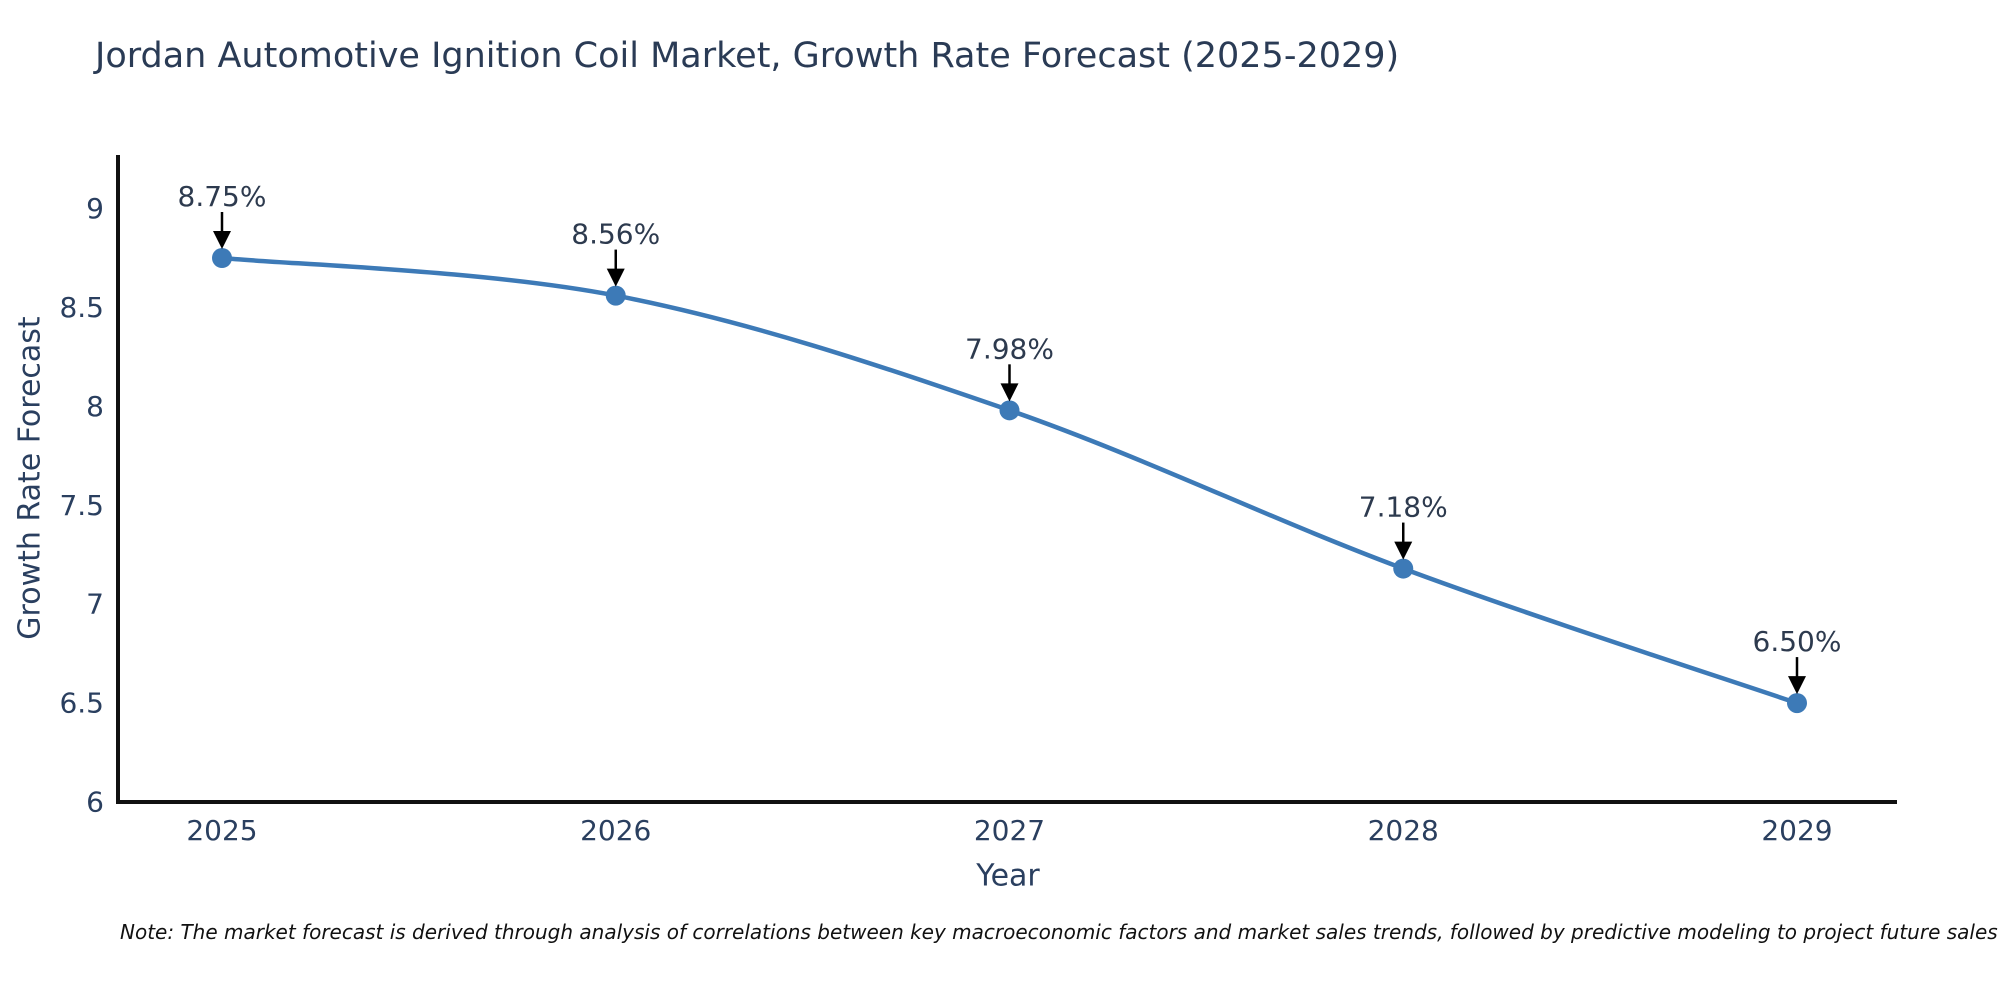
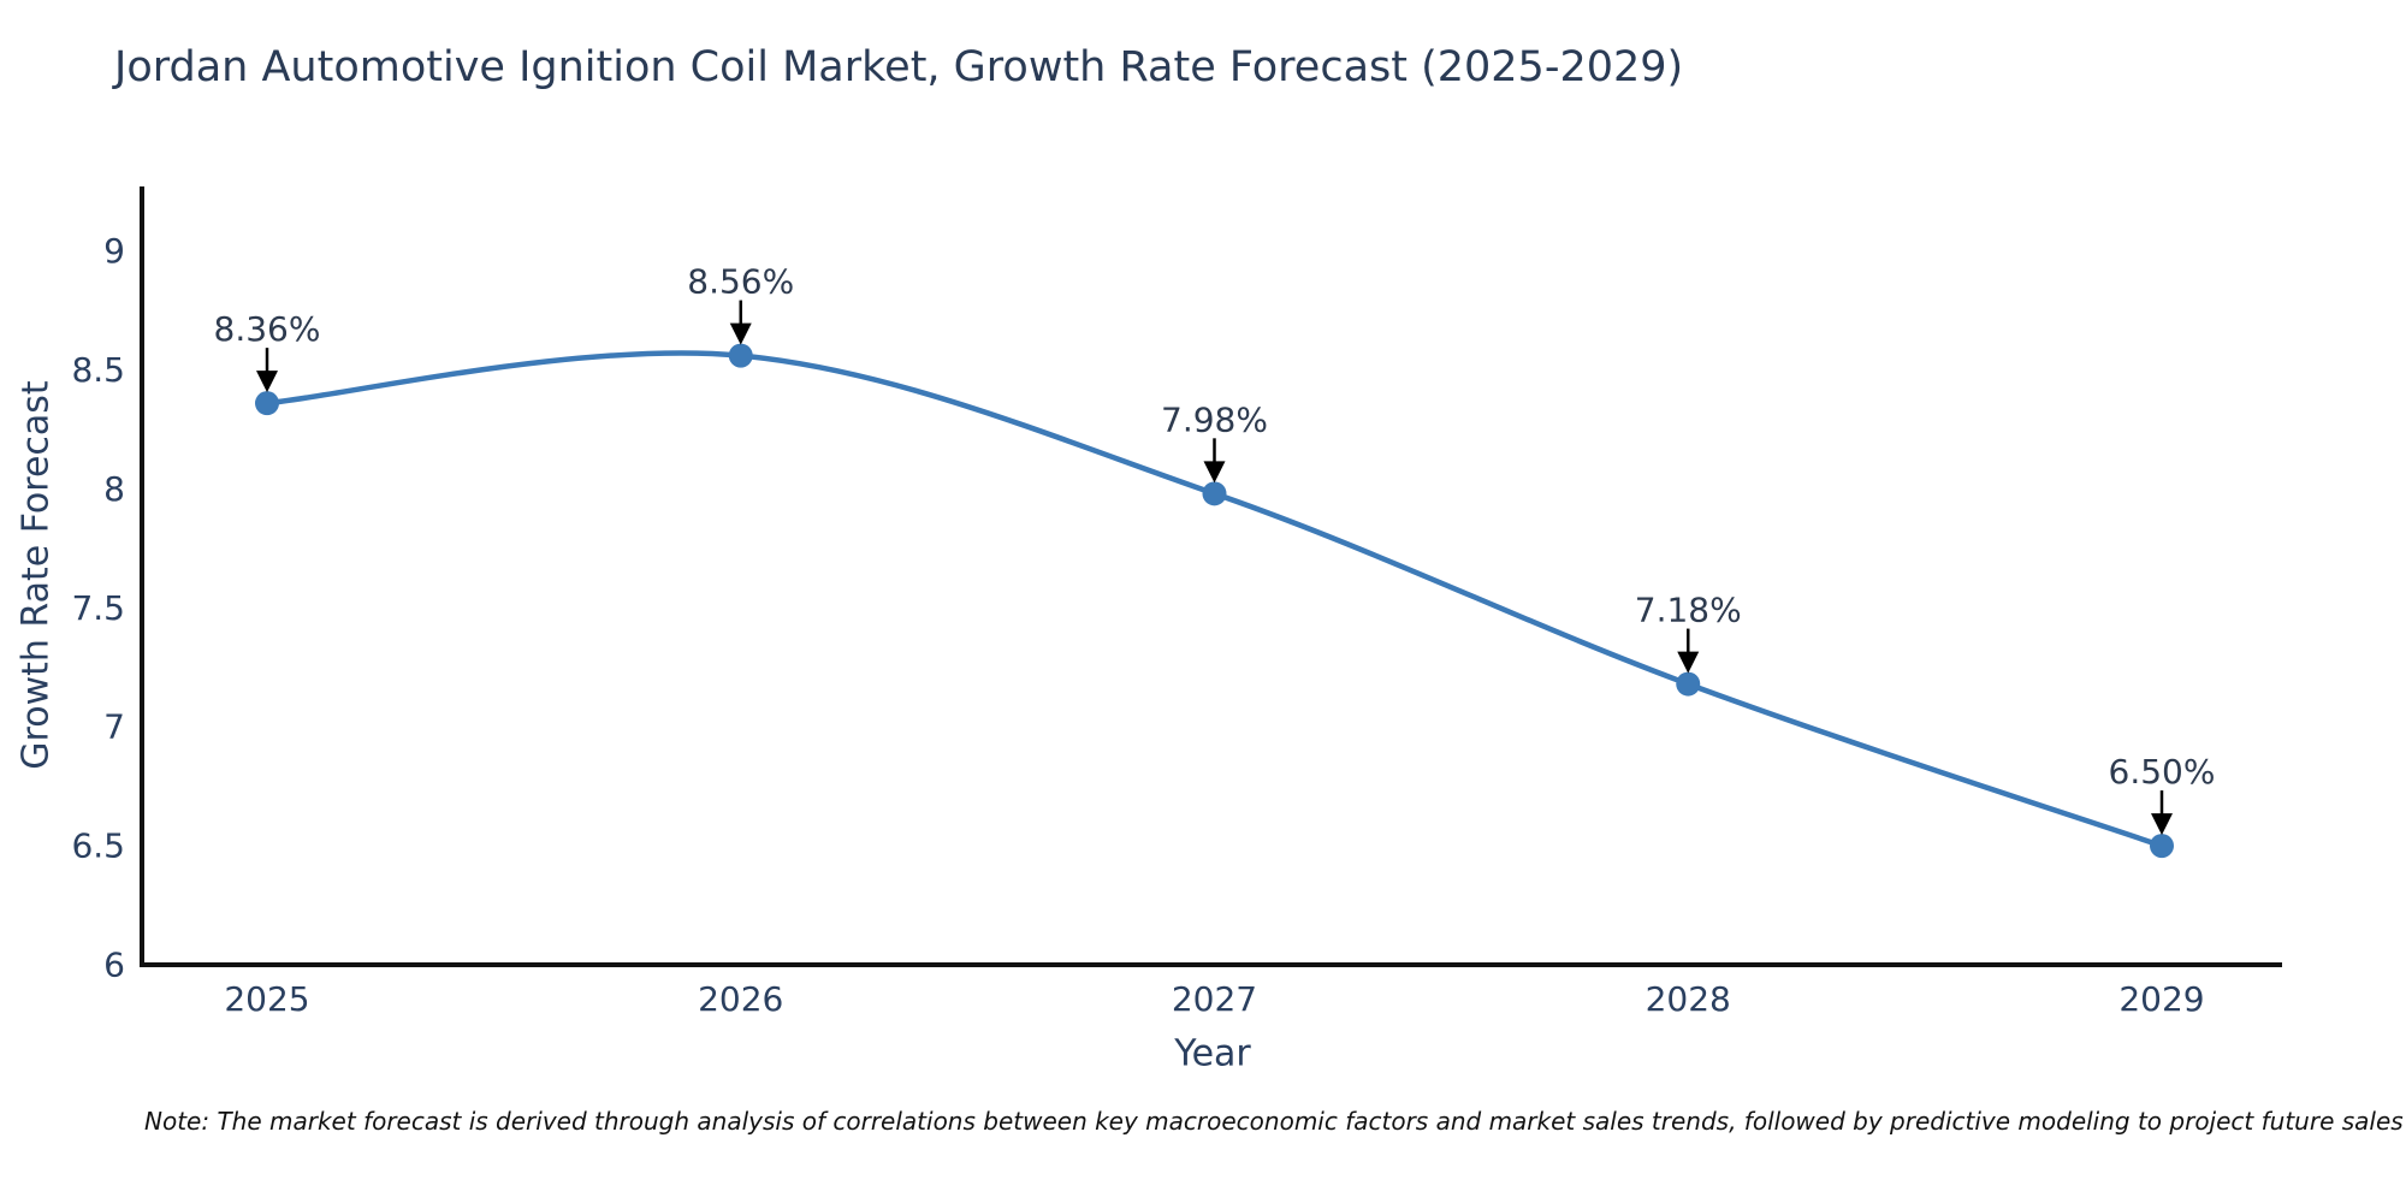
2025: 8.75% -> 8.36%
